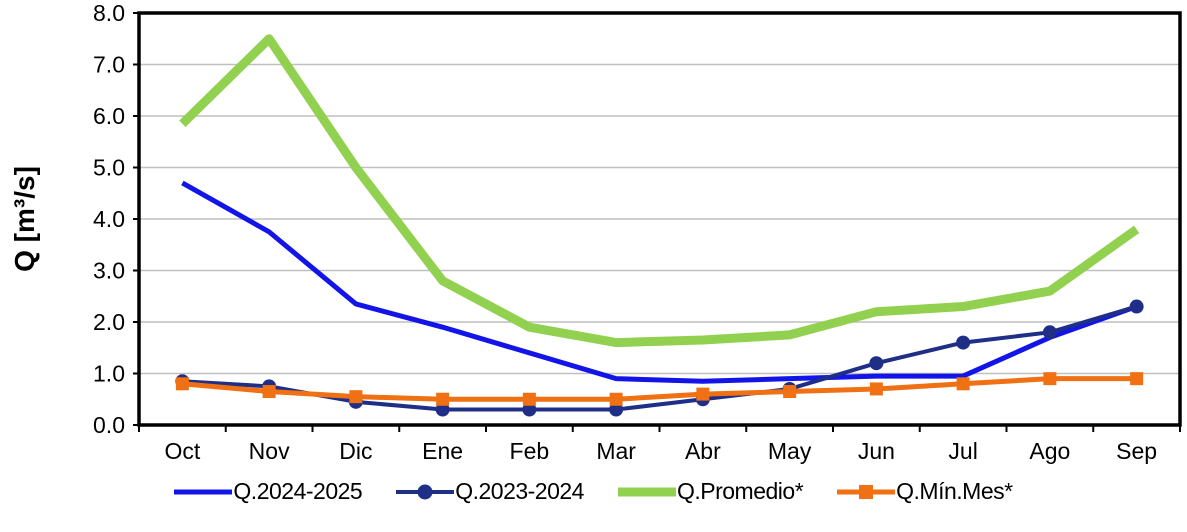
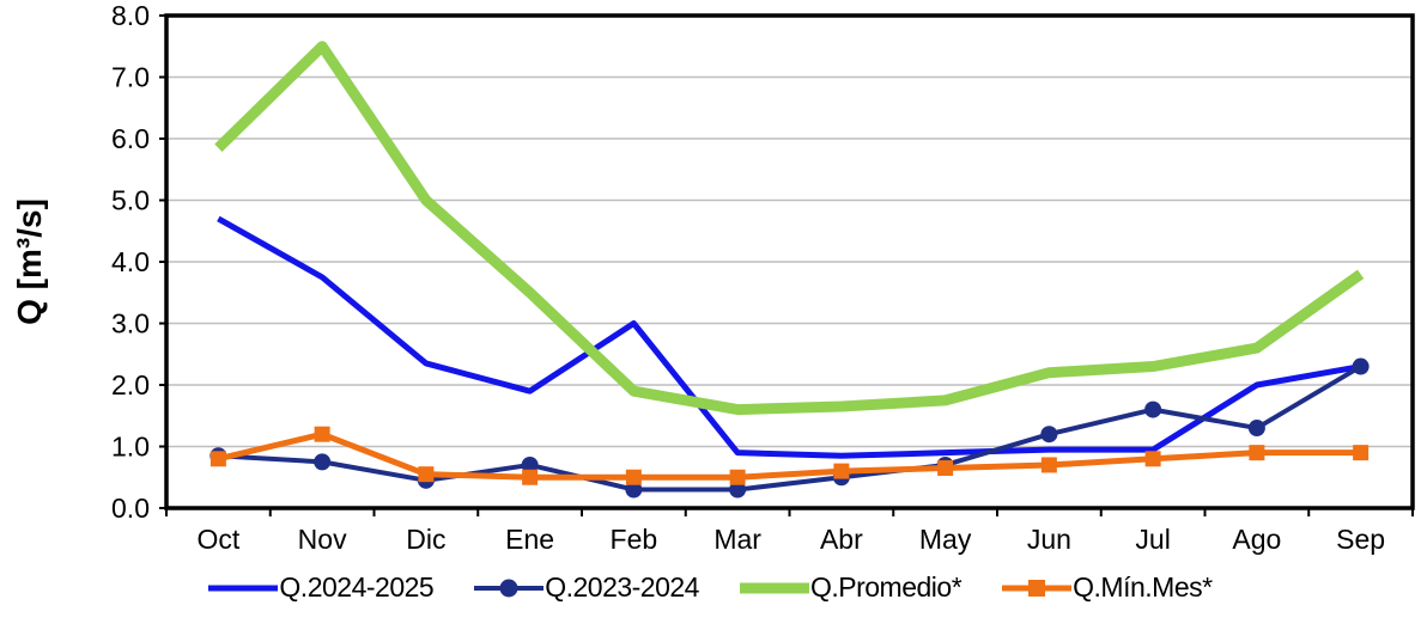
Q.Mín.Mes*/Nov: 0.7 -> 1.2
Q.2023-2024/Ene: 0.3 -> 0.7
Q.Promedio*/Ene: 2.8 -> 3.5
Q.2024-2025/Feb: 1.4 -> 3.0
Q.2024-2025/Ago: 1.7 -> 2.0
Q.2023-2024/Ago: 1.8 -> 1.3
